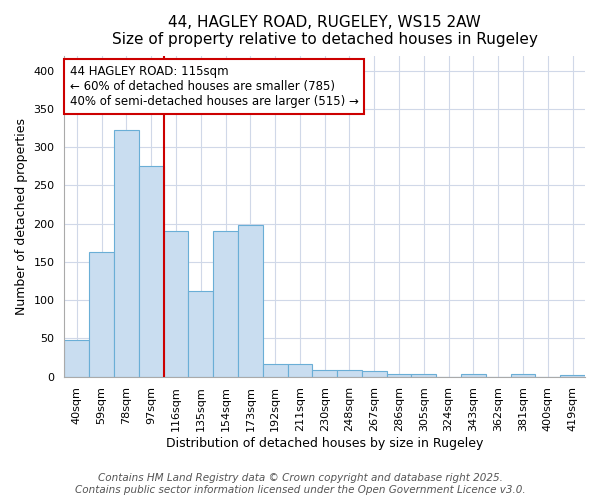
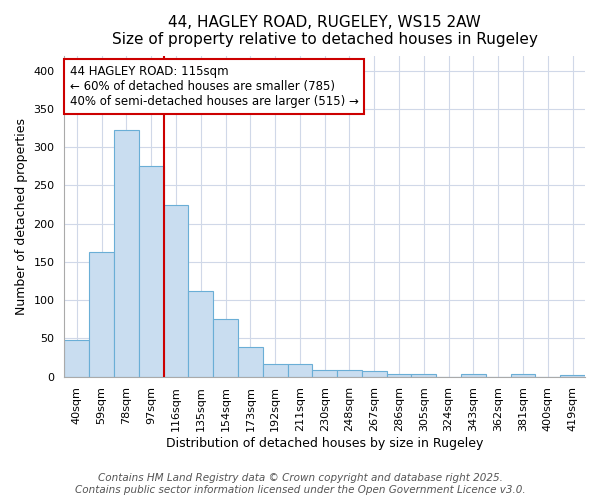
116sqm: 190 -> 225
154sqm: 190 -> 75
173sqm: 198 -> 39
